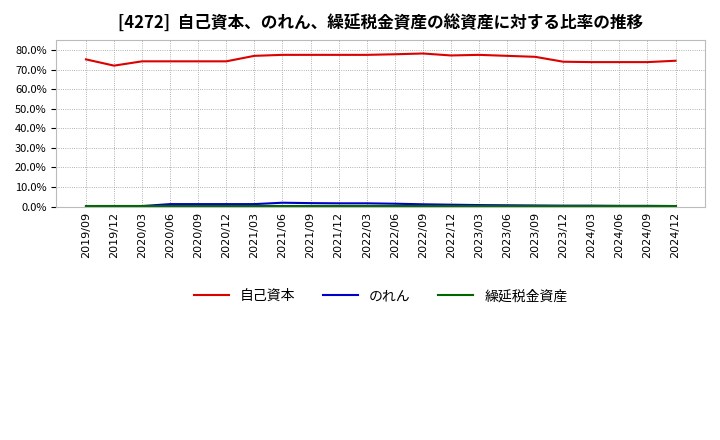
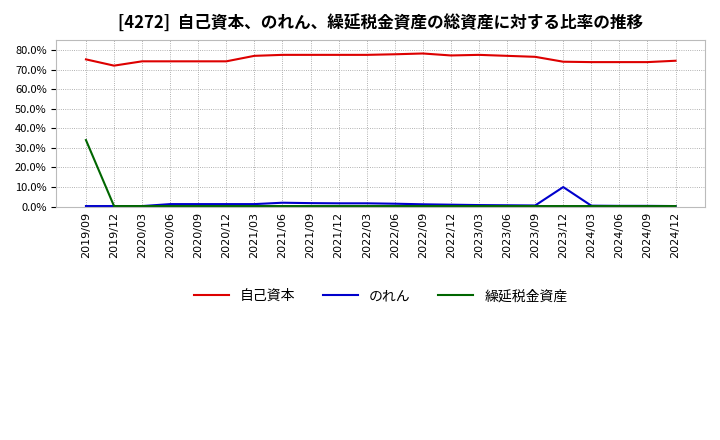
繰延税金資産/2019/09: 0% -> 34%
のれん/2023/12: 1% -> 10%
